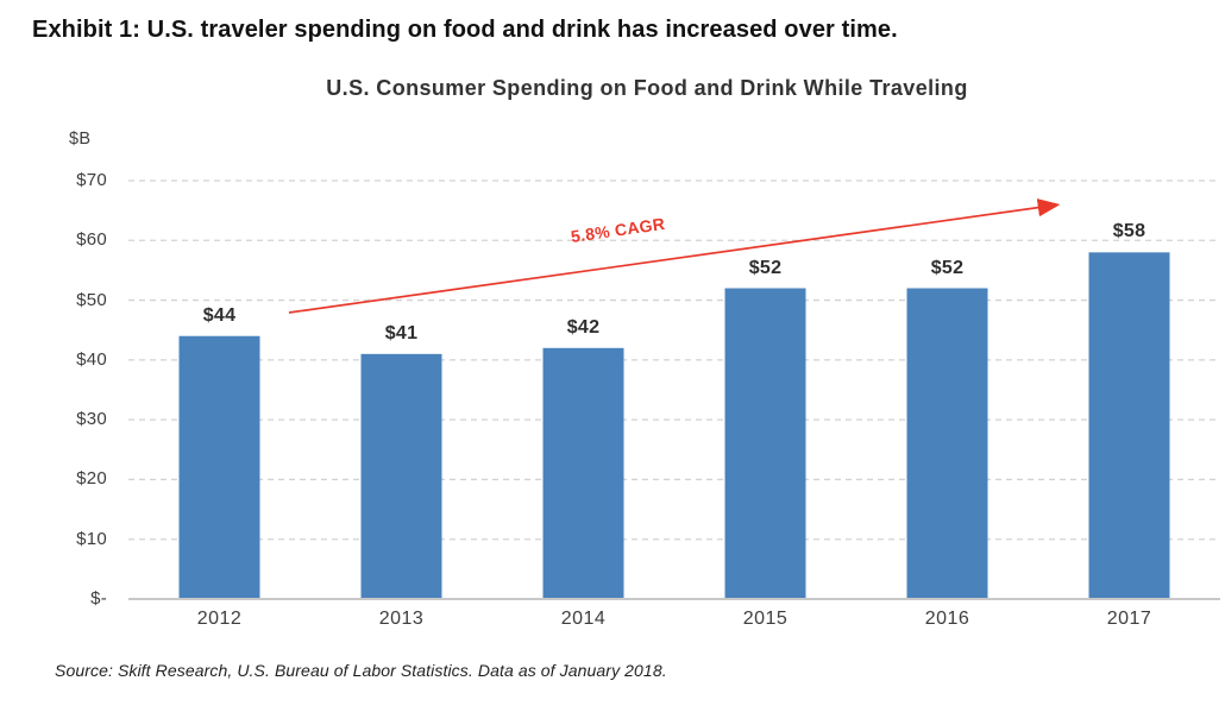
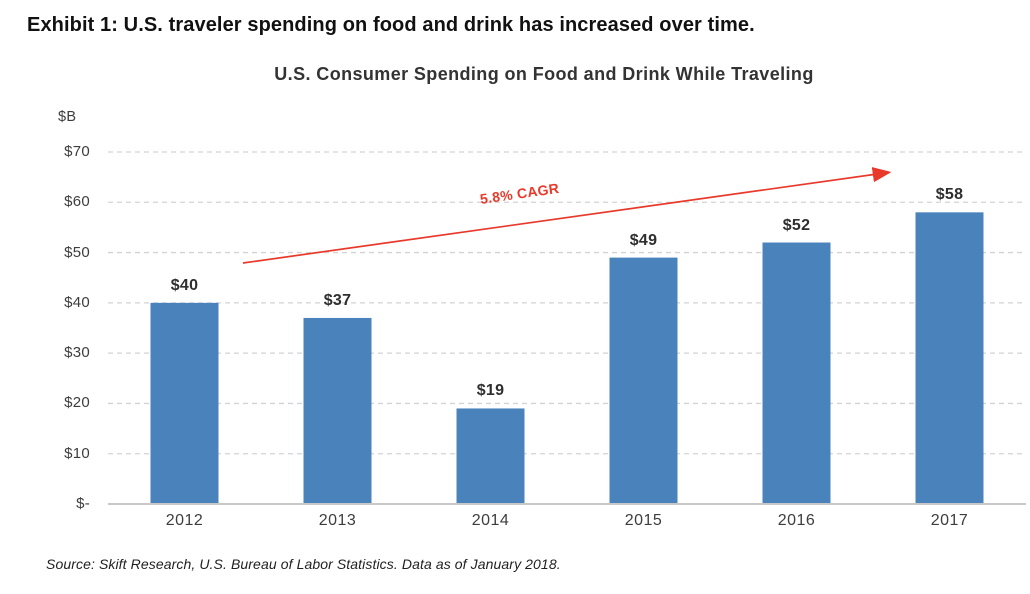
2012: $44 -> $40
2013: $41 -> $37
2014: $42 -> $19
2015: $52 -> $49
